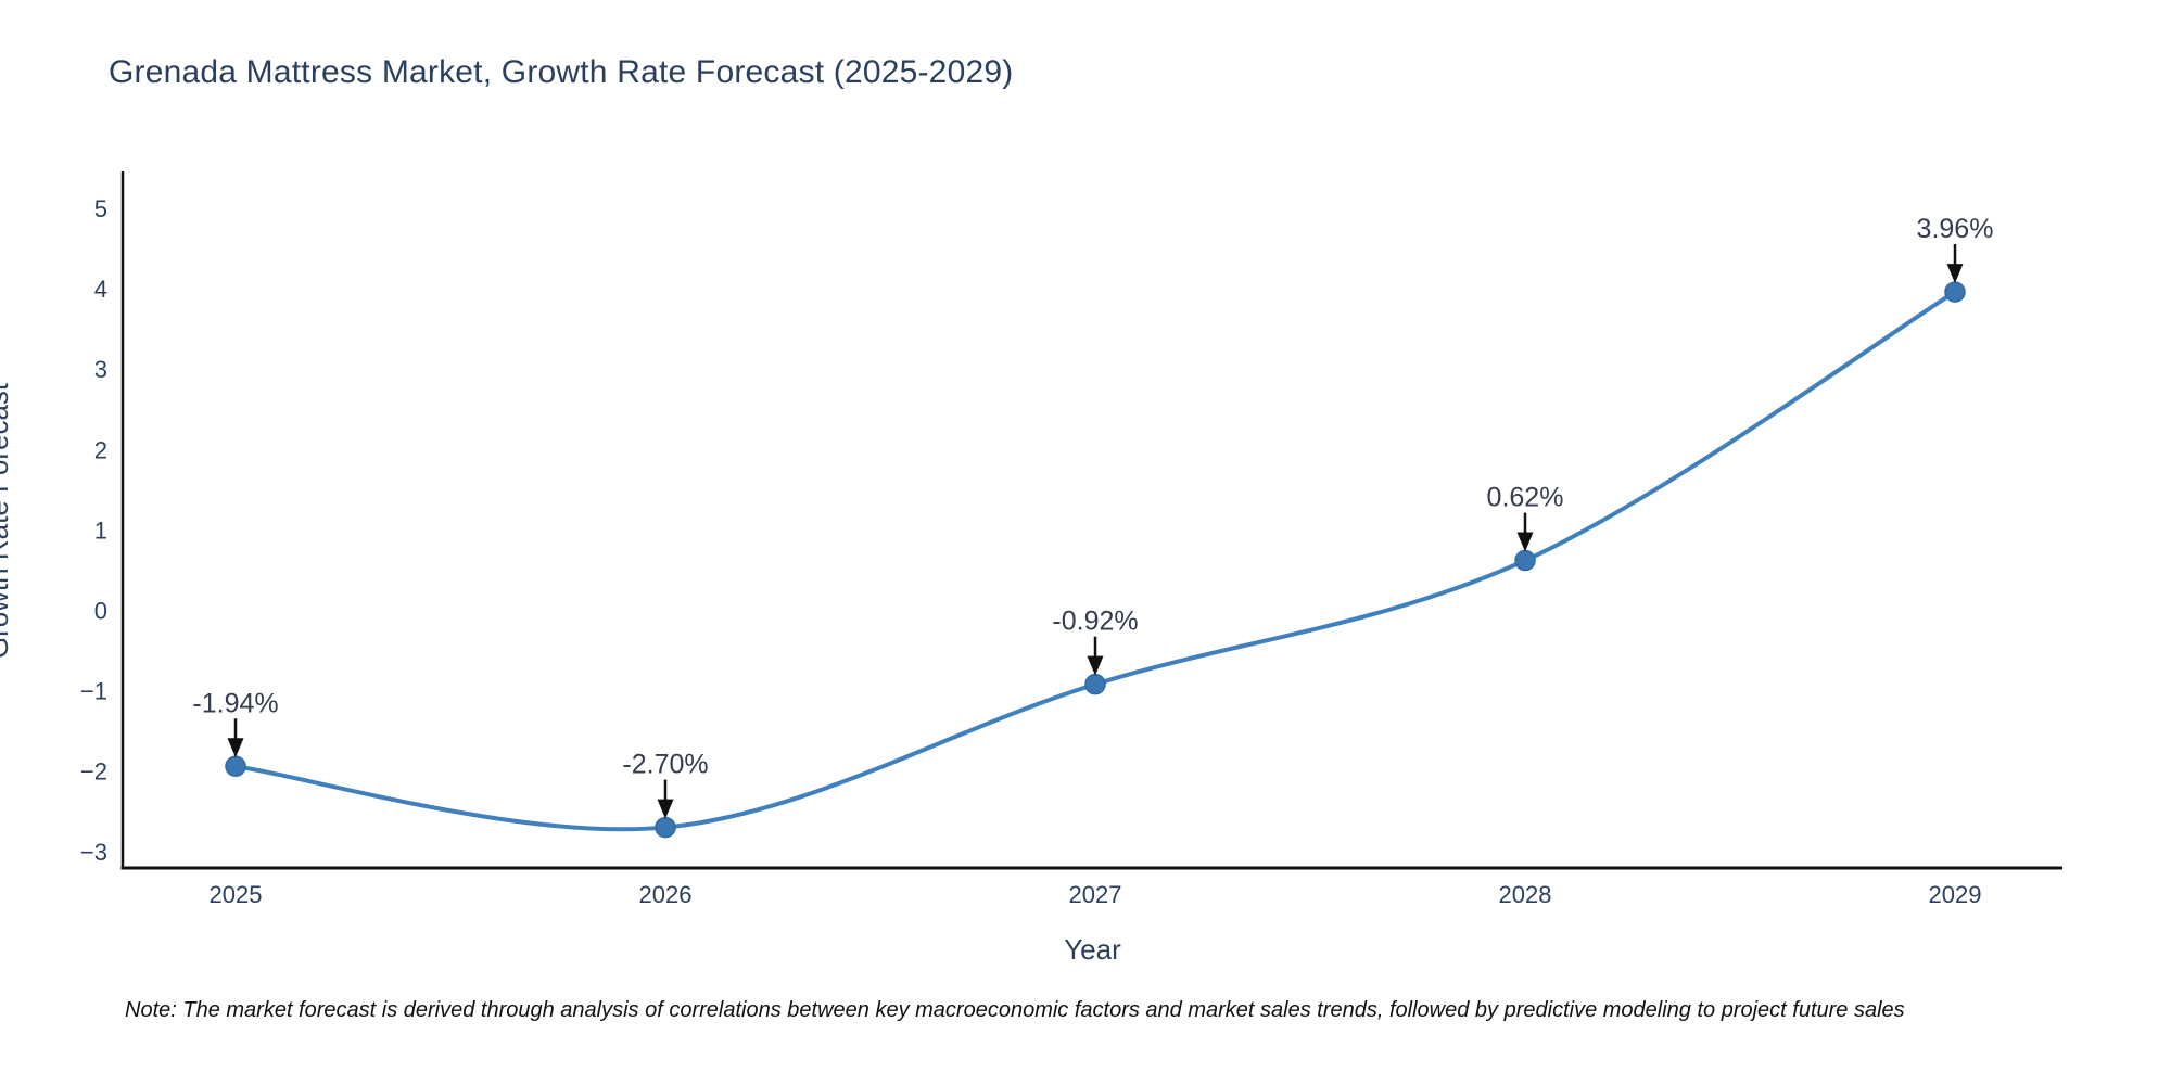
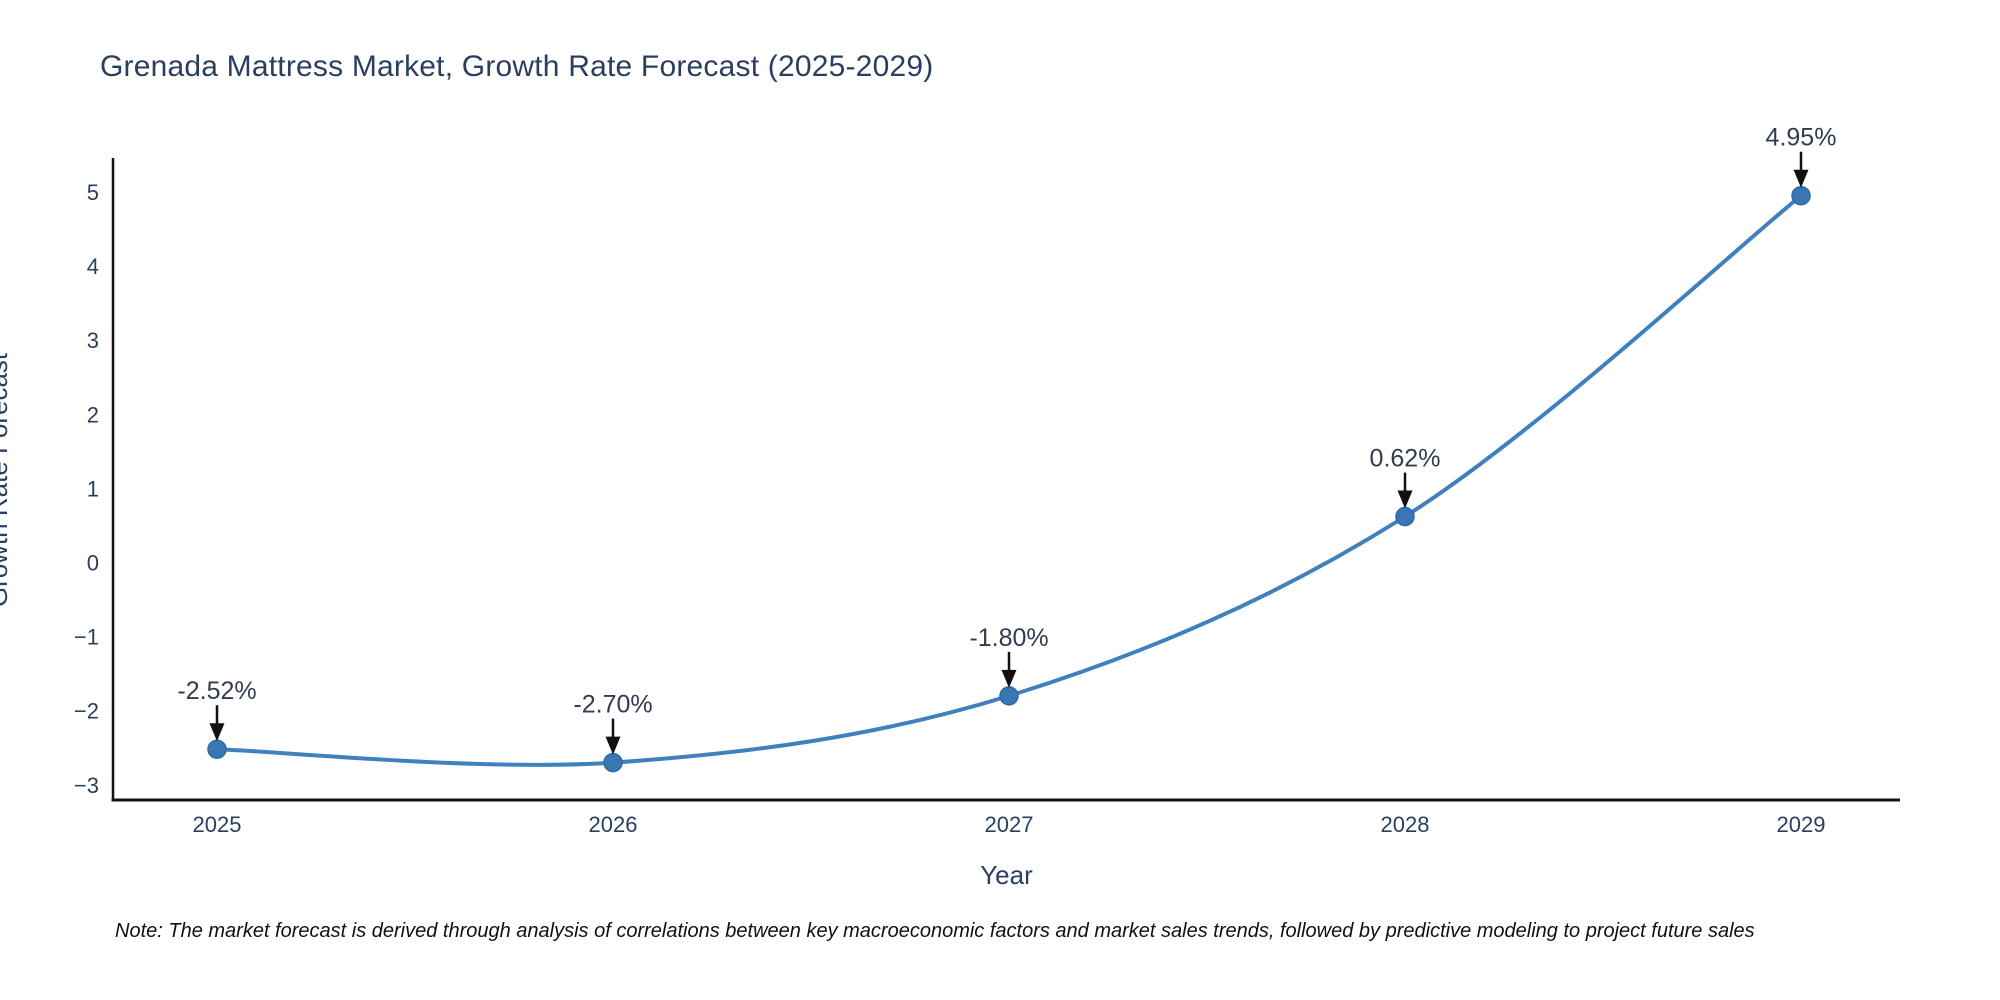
2025: -1.94% -> -2.52%
2027: -0.92% -> -1.80%
2029: 3.96% -> 4.95%
